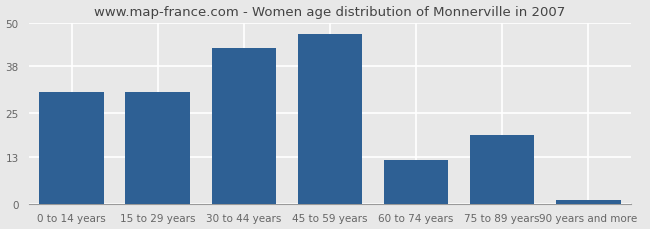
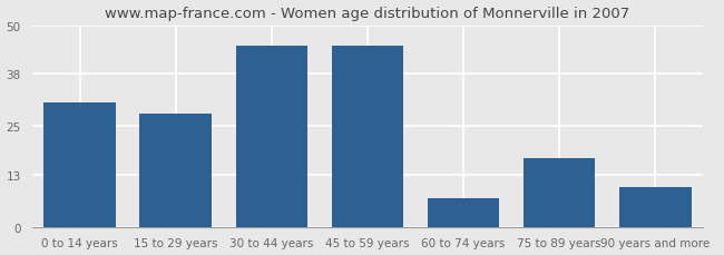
15 to 29 years: 31 -> 28
30 to 44 years: 43 -> 45
45 to 59 years: 47 -> 45
60 to 74 years: 12 -> 7
75 to 89 years: 19 -> 17
90 years and more: 1 -> 10
